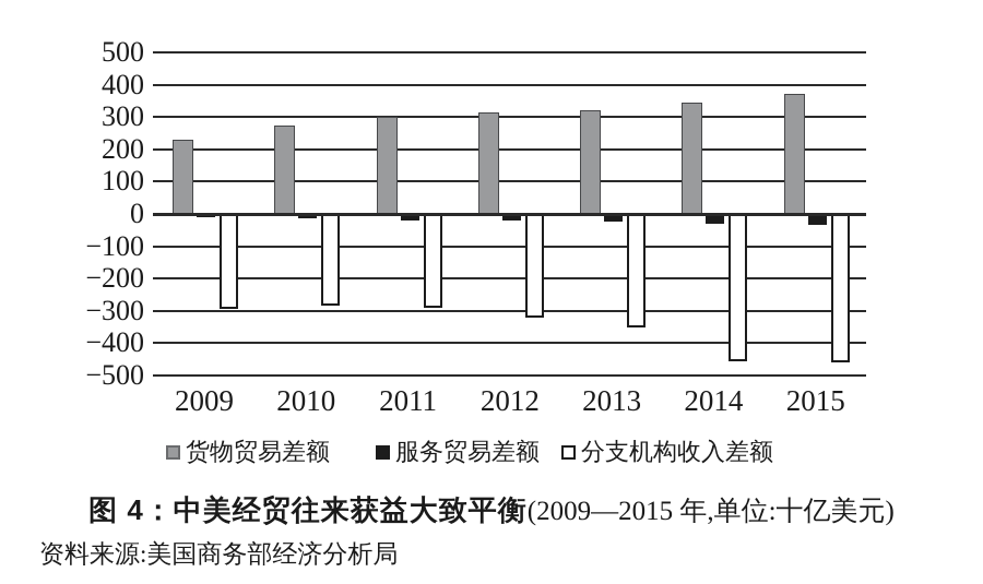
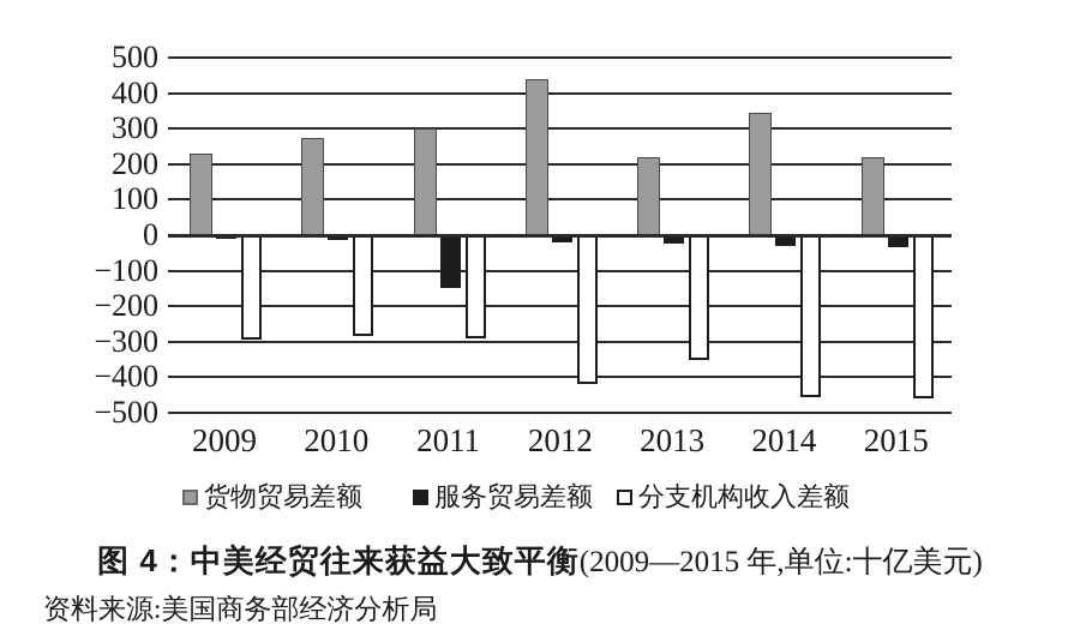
服务贸易差额/2011: -20 -> -150
货物贸易差额/2012: 320 -> 440
分支机构收入差额/2012: -320 -> -420
货物贸易差额/2013: 320 -> 220
货物贸易差额/2015: 370 -> 220
